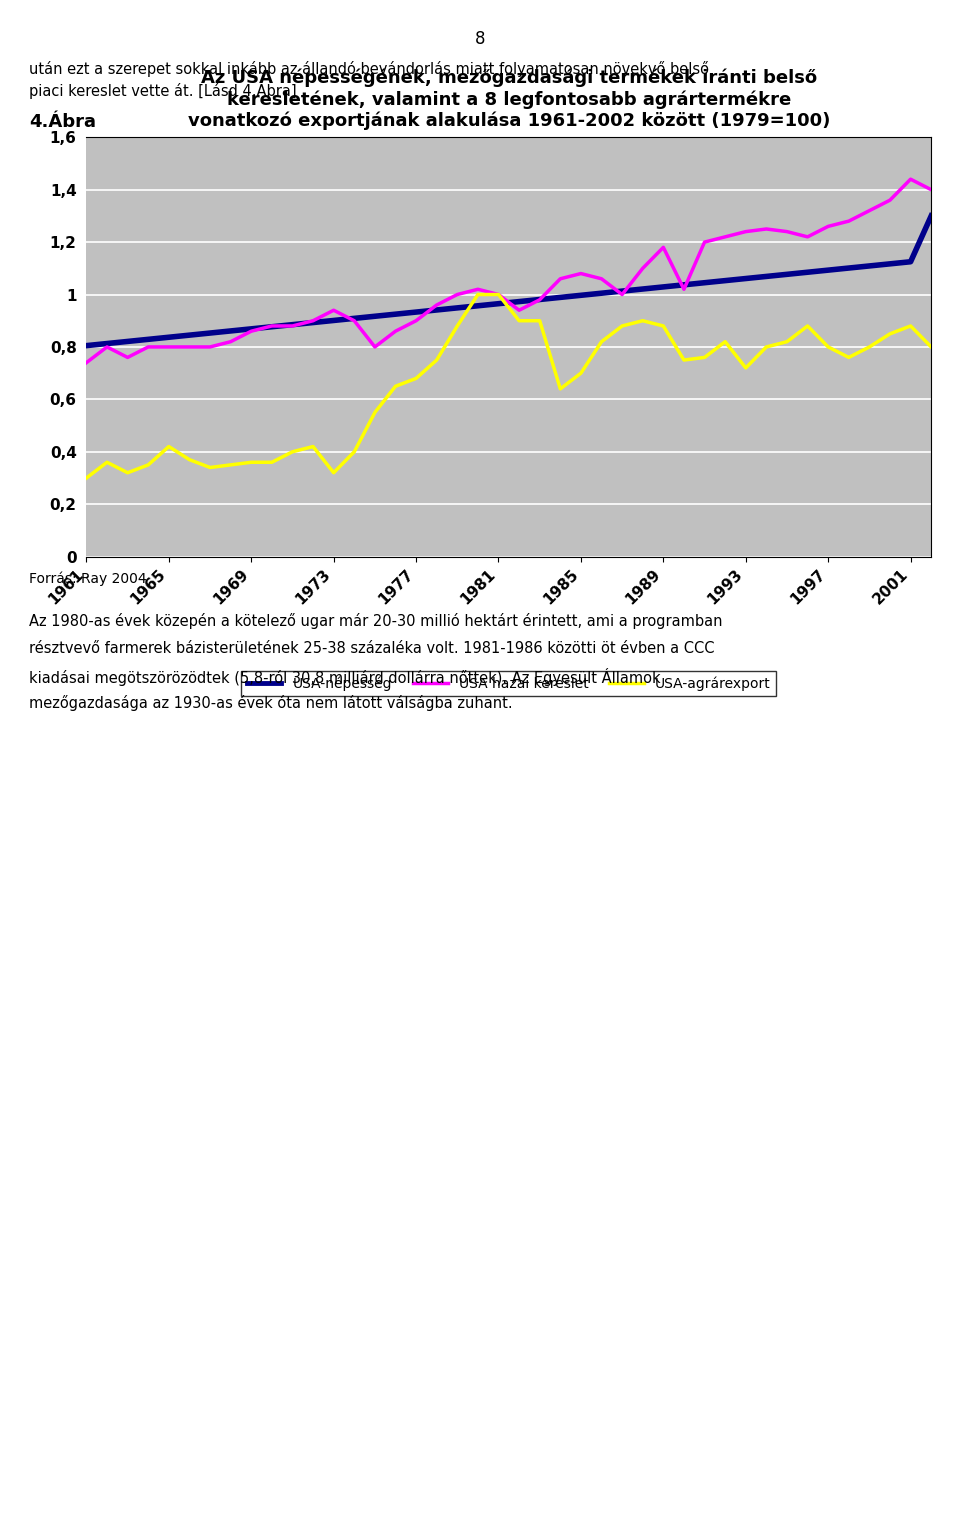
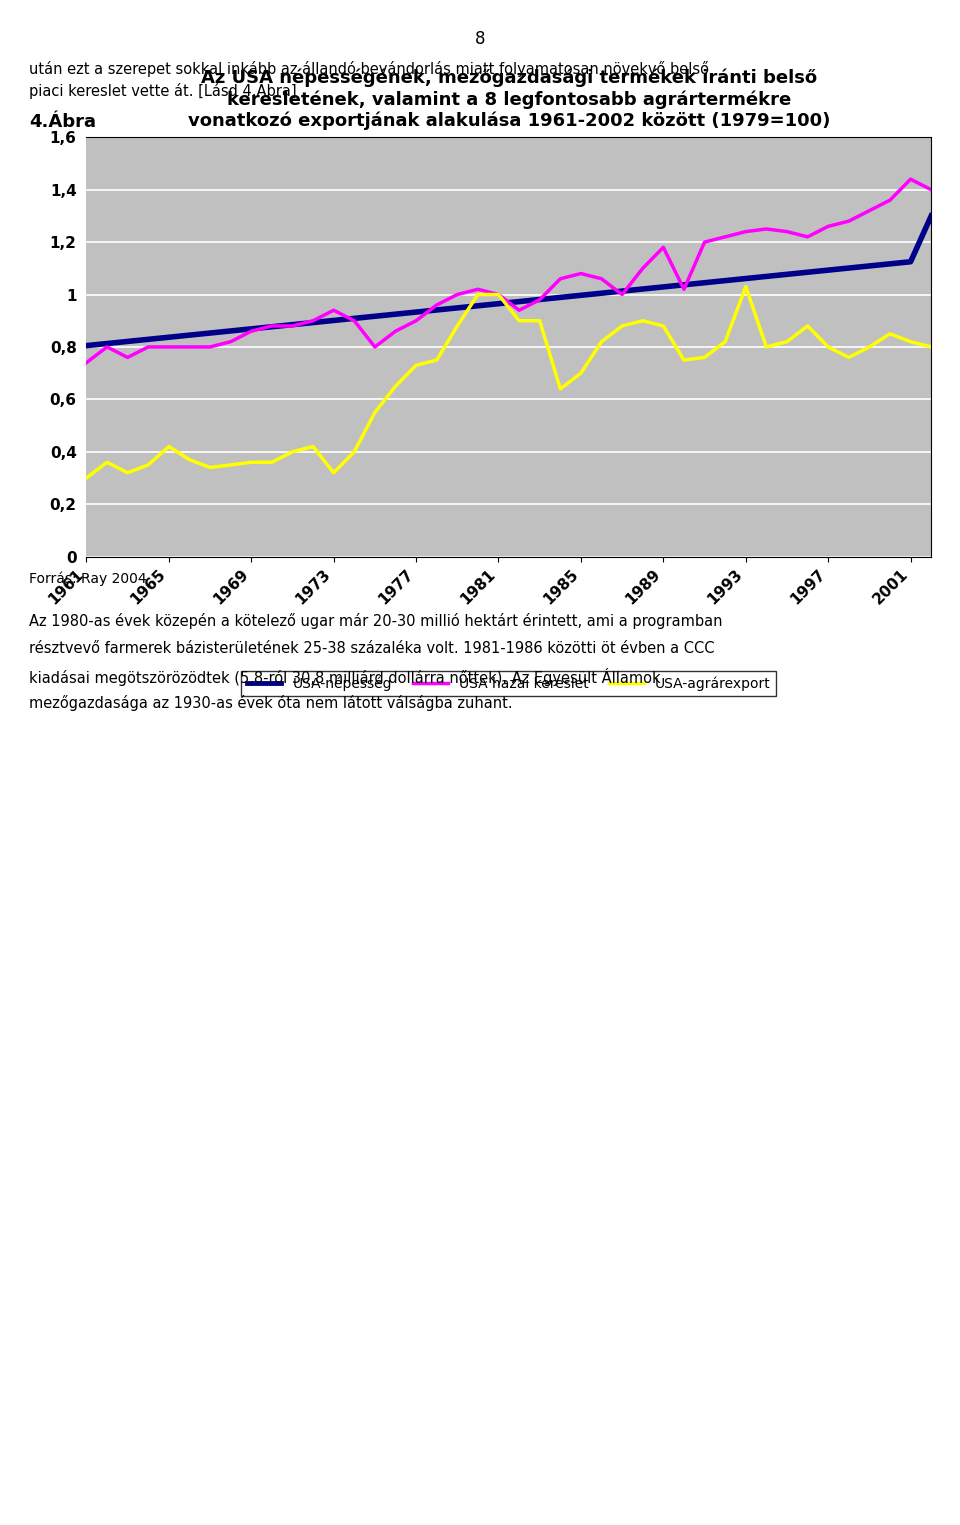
USA-agrárexport/1977: 0,68 -> 0,73
USA-agrárexport/1993: 0,72 -> 1,03
USA-agrárexport/2001: 0,88 -> 0,82
